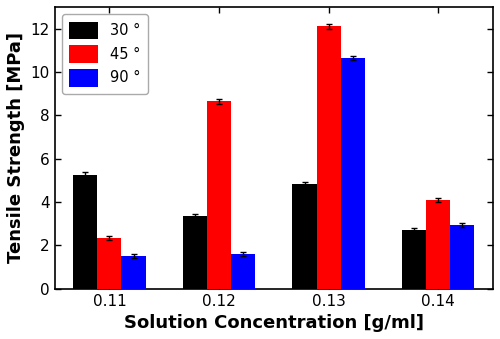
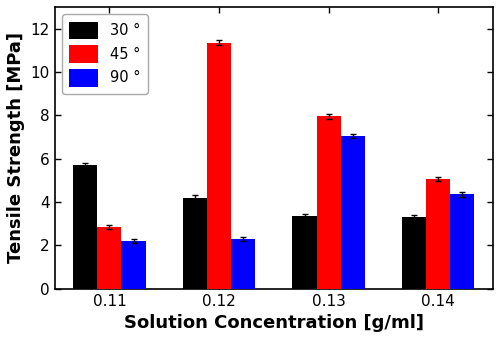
30 °/0.11: 5.25 -> 5.70
45 °/0.11: 2.35 -> 2.85
90 °/0.11: 1.50 -> 2.20
30 °/0.12: 3.35 -> 4.20
45 °/0.12: 8.65 -> 11.35
90 °/0.12: 1.60 -> 2.30
30 °/0.13: 4.85 -> 3.35
45 °/0.13: 12.10 -> 7.95
90 °/0.13: 10.65 -> 7.05
30 °/0.14: 2.70 -> 3.30
45 °/0.14: 4.10 -> 5.05
90 °/0.14: 2.95 -> 4.35
